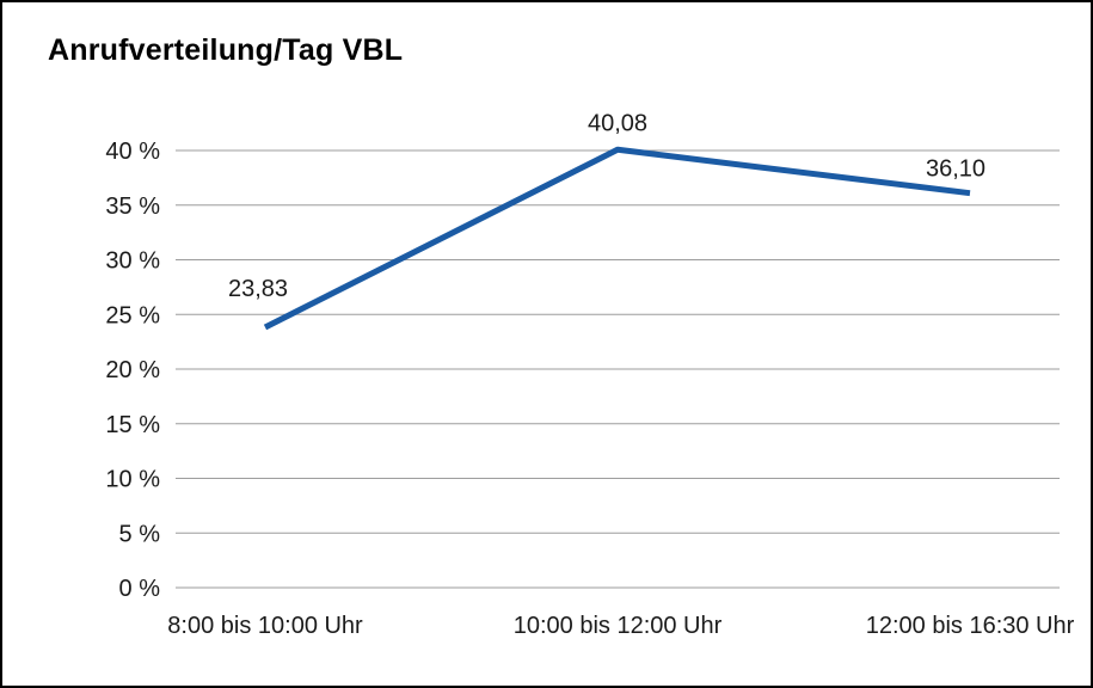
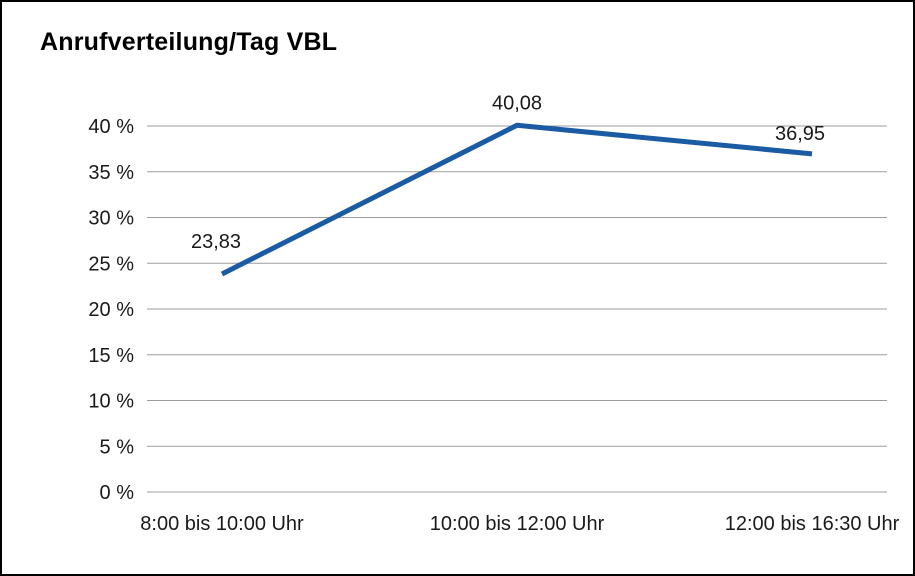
12:00 bis 16:30 Uhr: 36,10 -> 36,95
